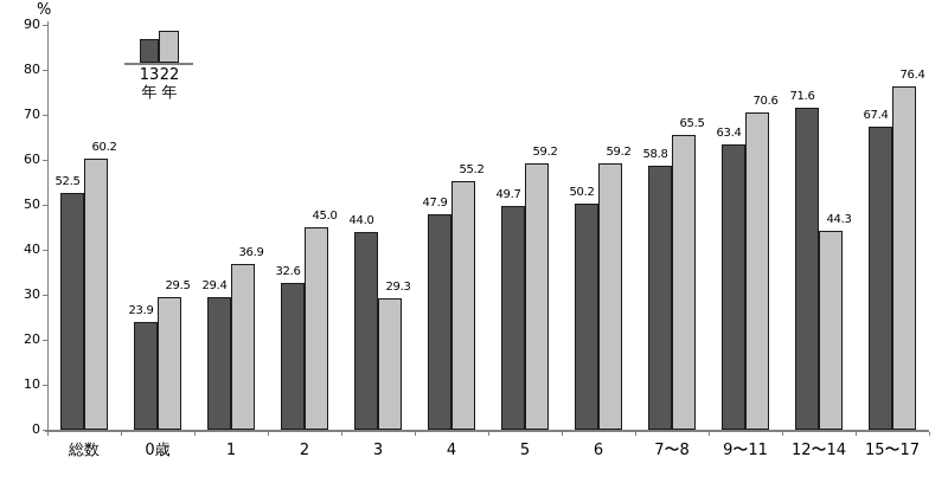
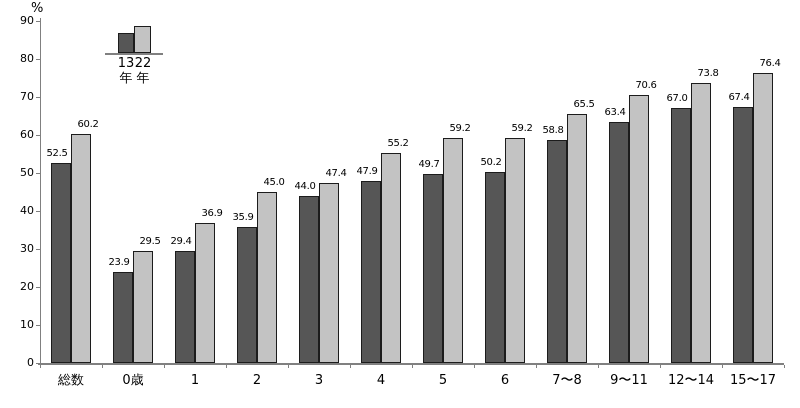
13年/2: 32.6 -> 35.9
22年/3: 29.3 -> 47.4
13年/12〜14: 71.6 -> 67.0
22年/12〜14: 44.3 -> 73.8
